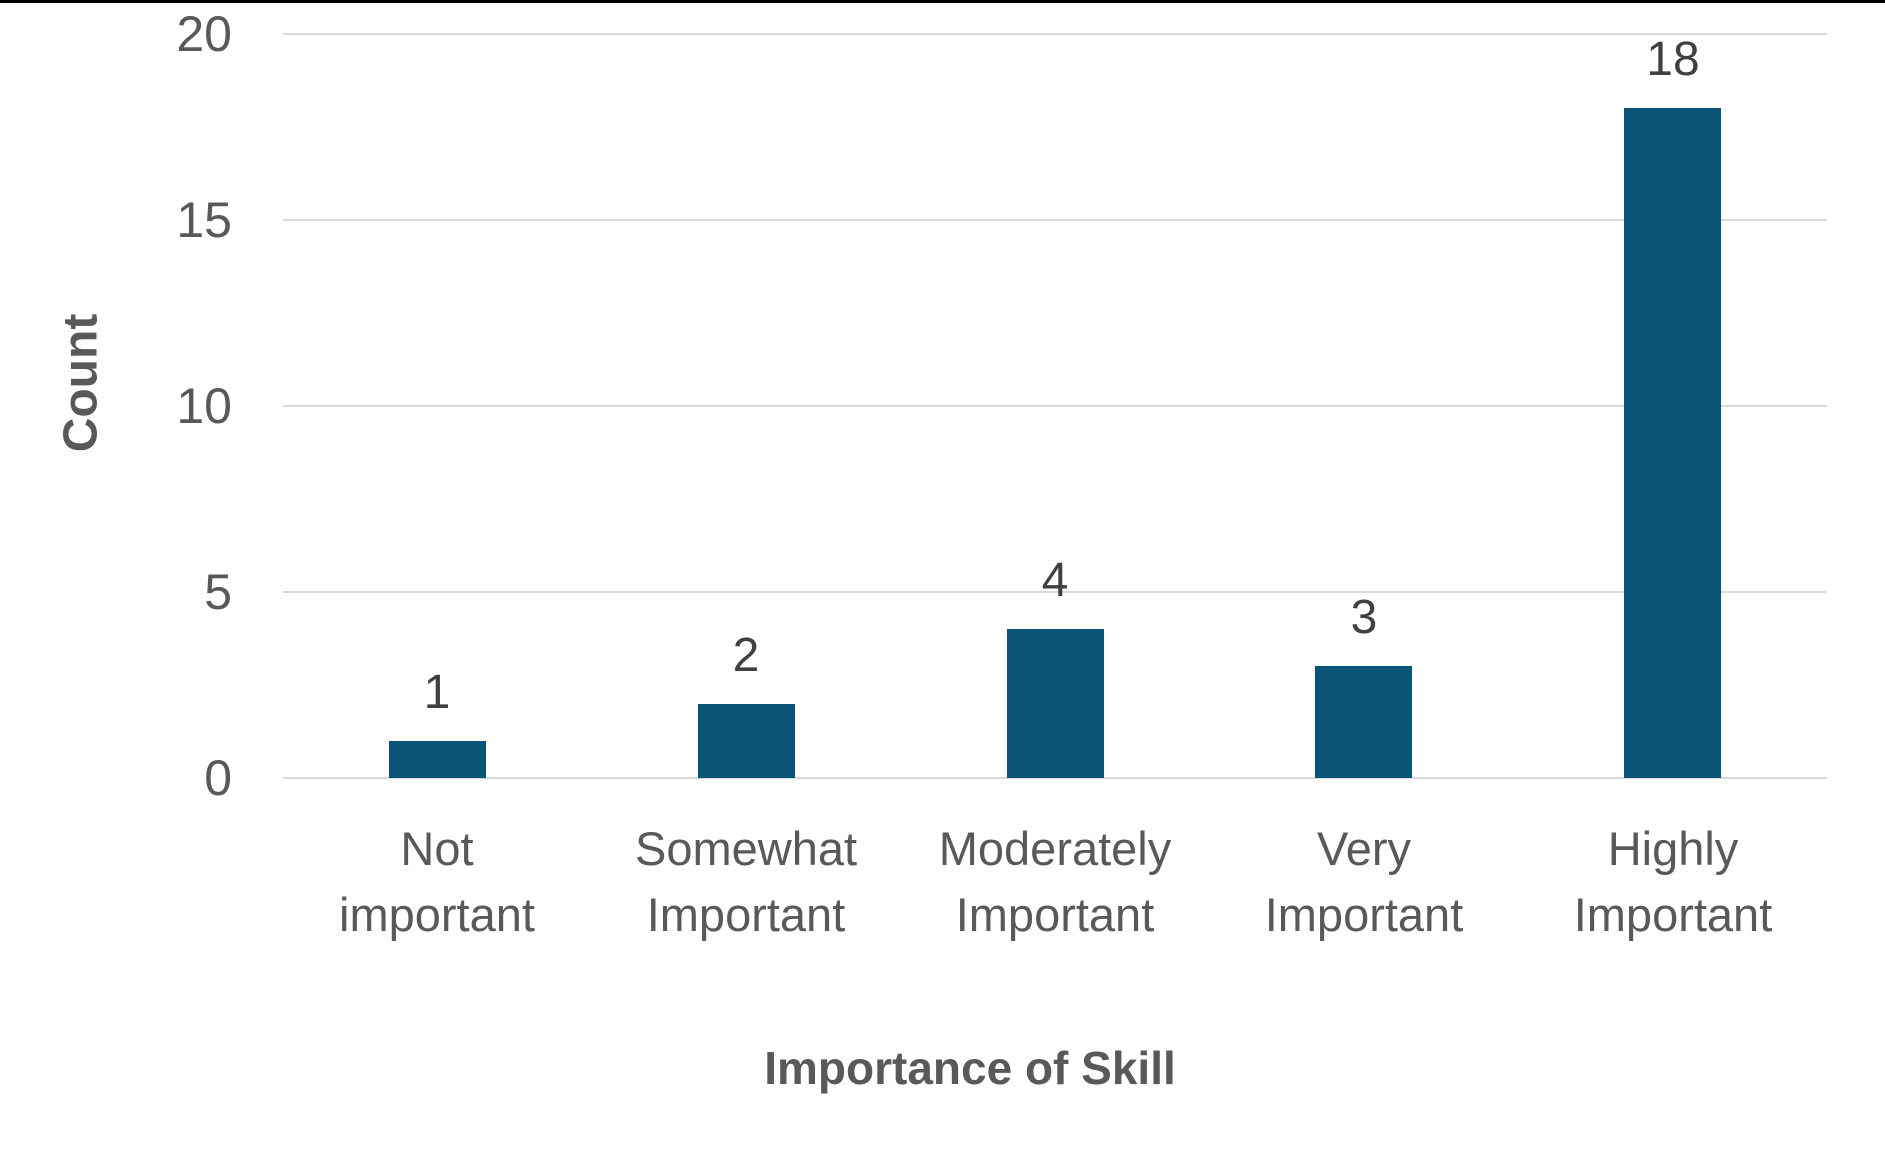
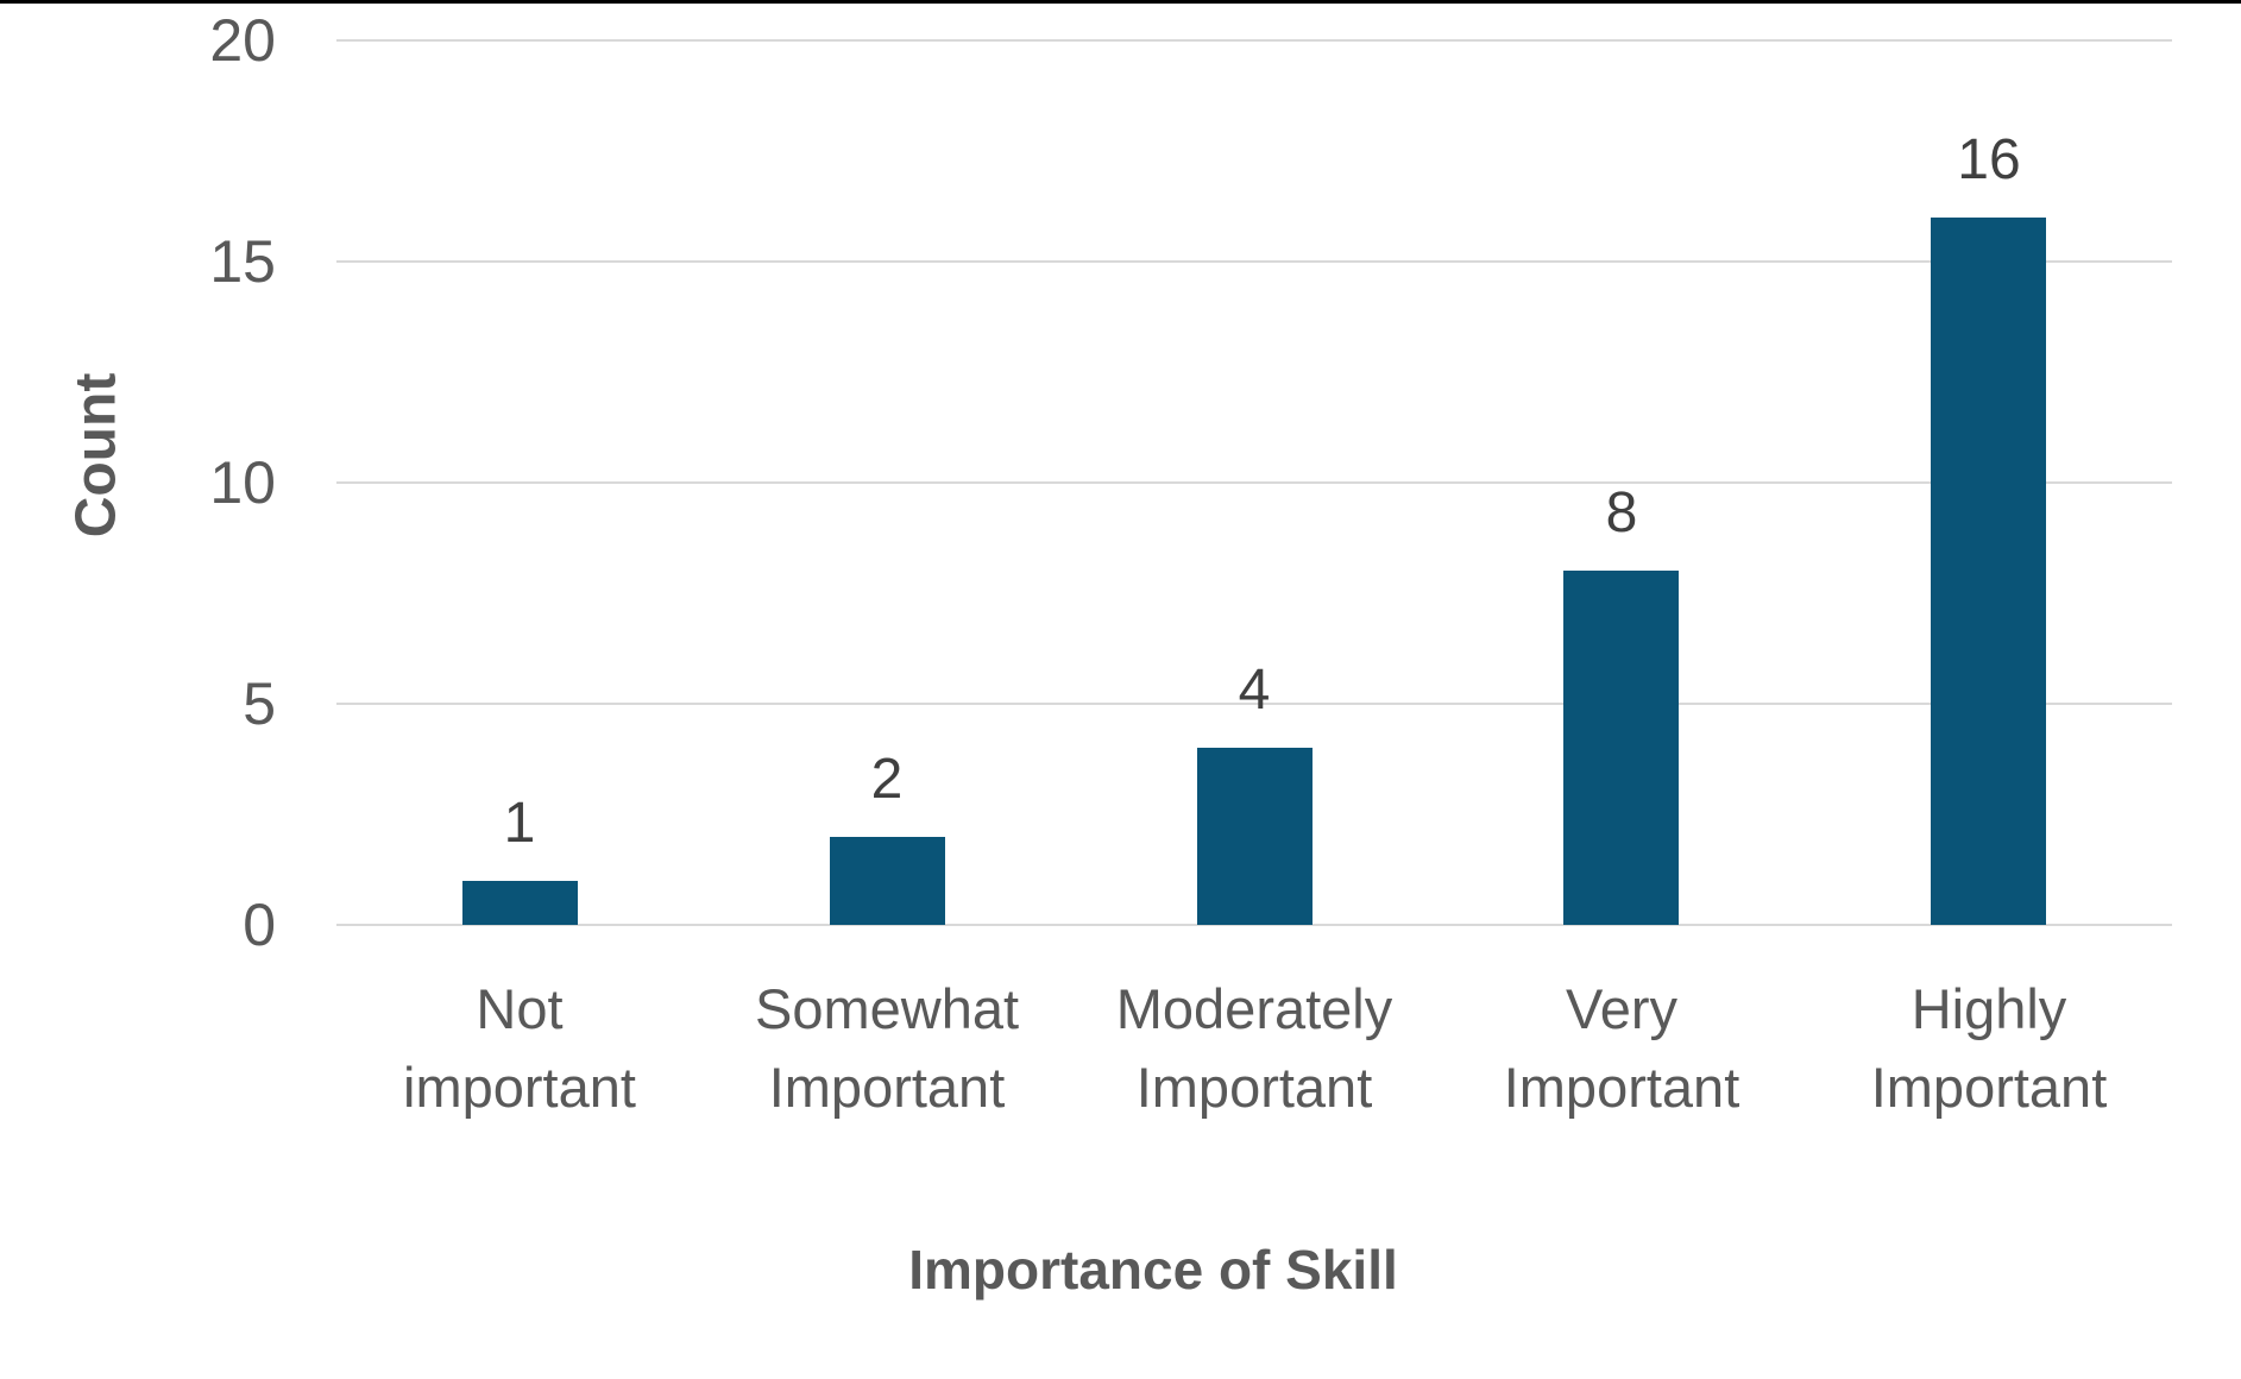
Very Important: 3 -> 8
Highly Important: 18 -> 16
